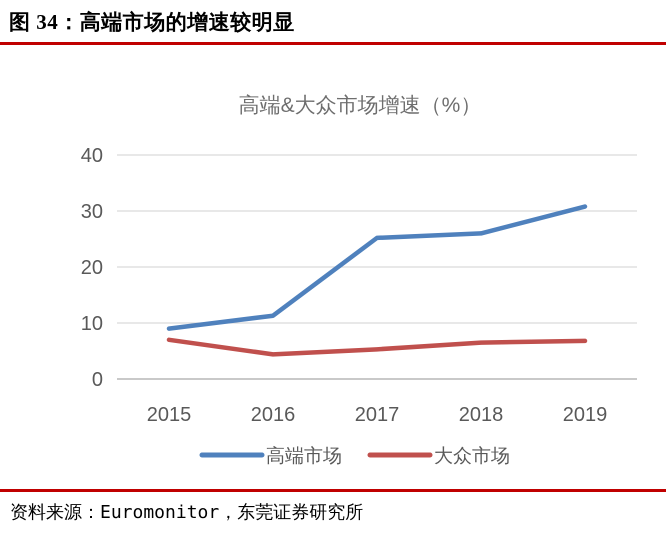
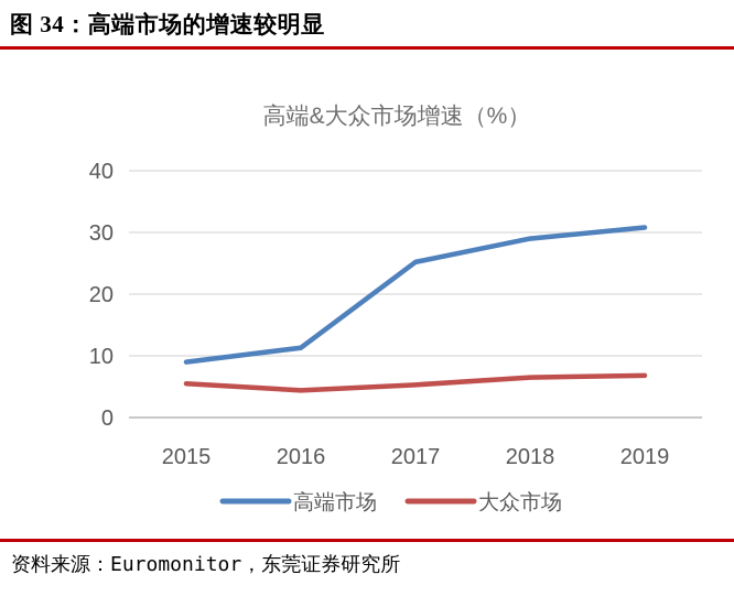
大众市场/2015: 7 -> 6
高端市场/2018: 26 -> 29
